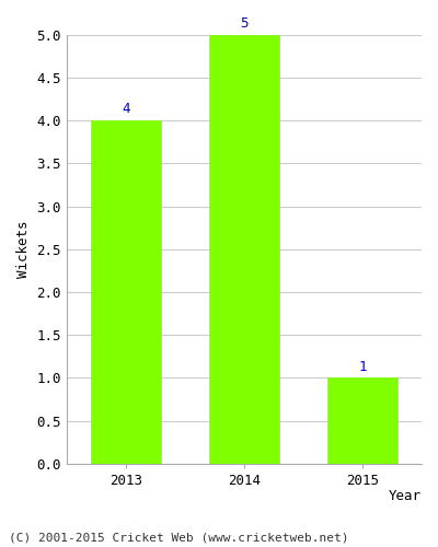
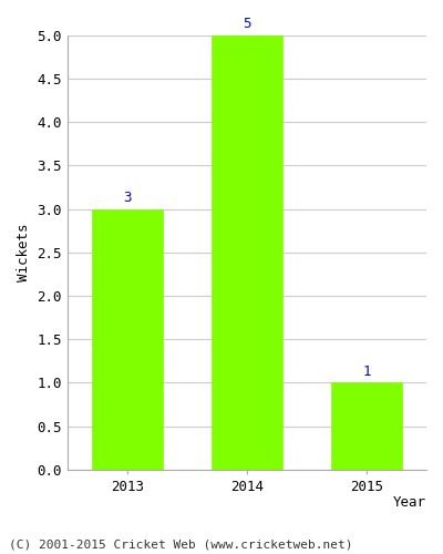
2013: 4 -> 3
